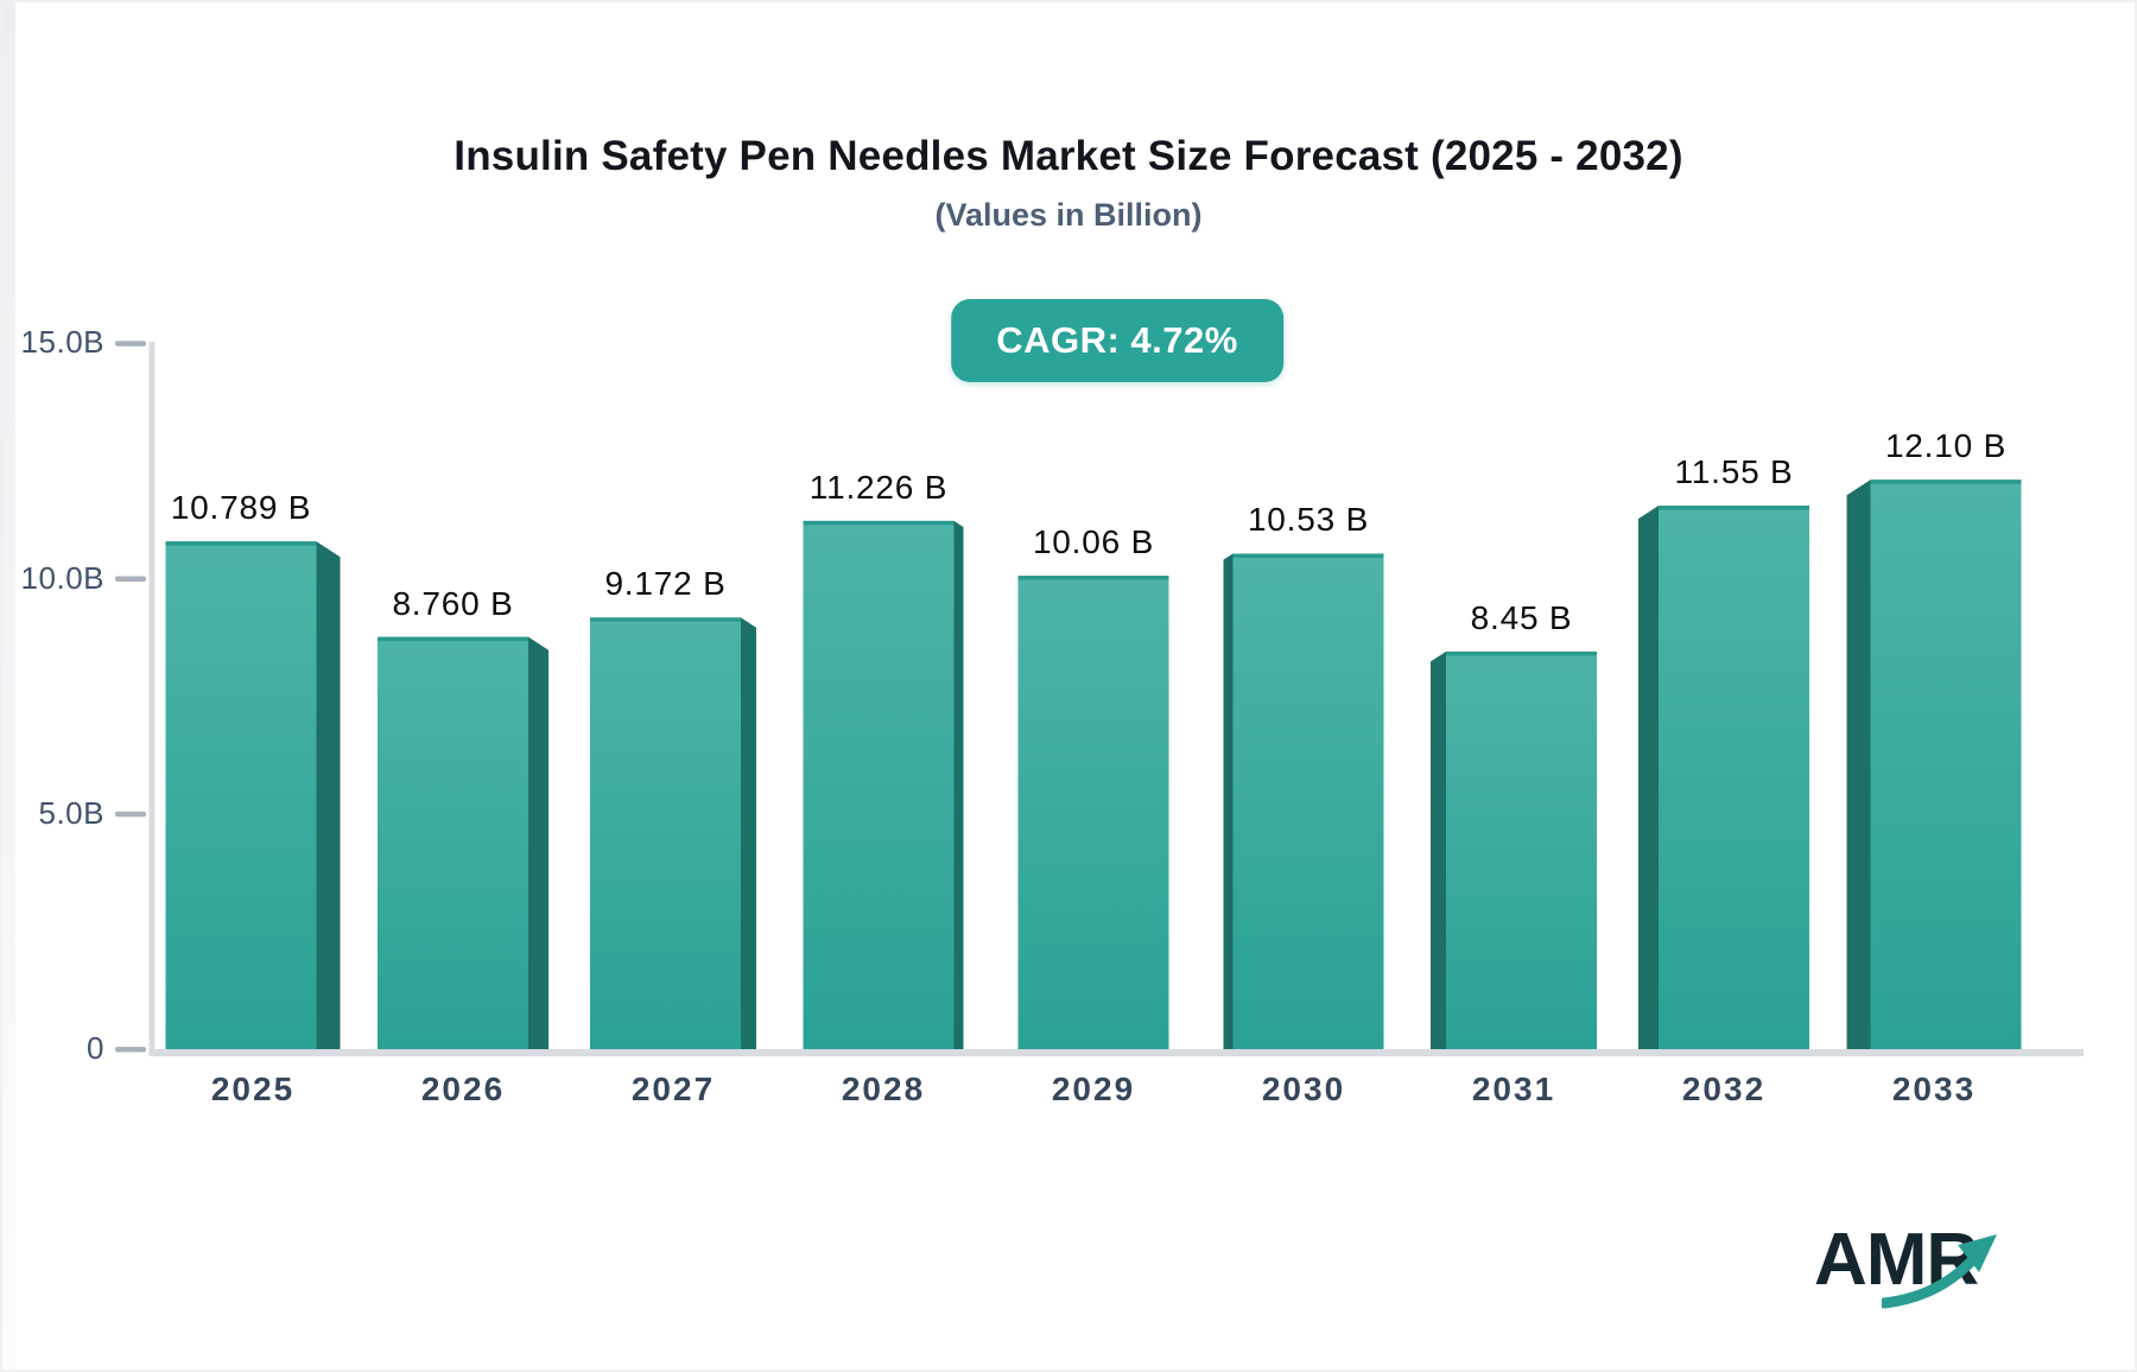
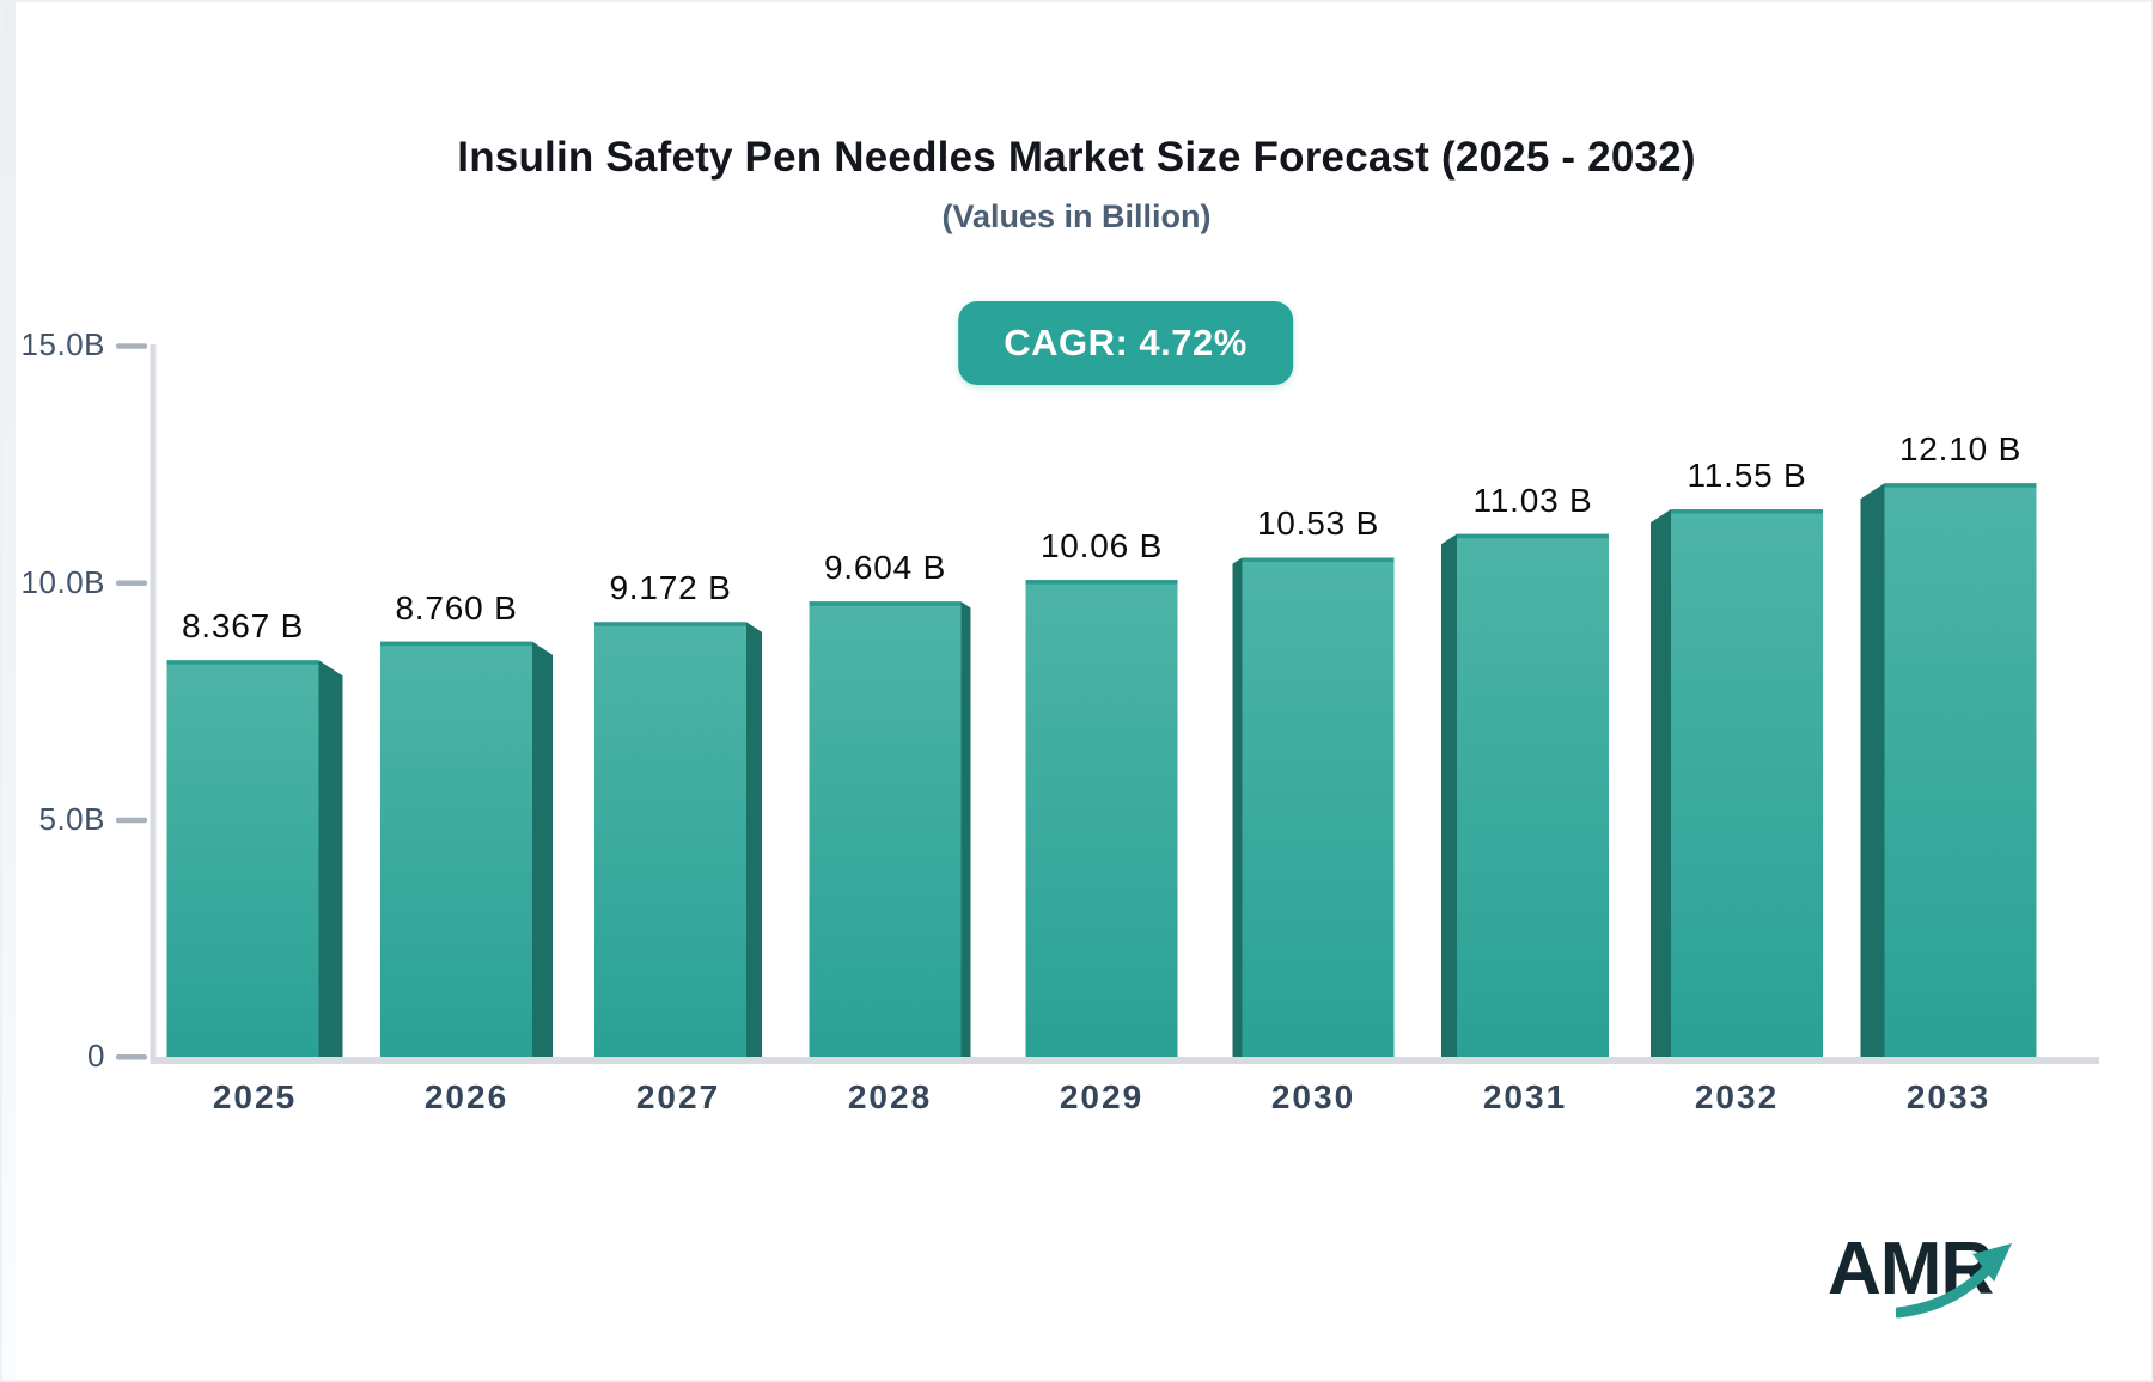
2025: 10.789 -> 8.367
2028: 11.226 -> 9.604
2031: 8.45 -> 11.03
